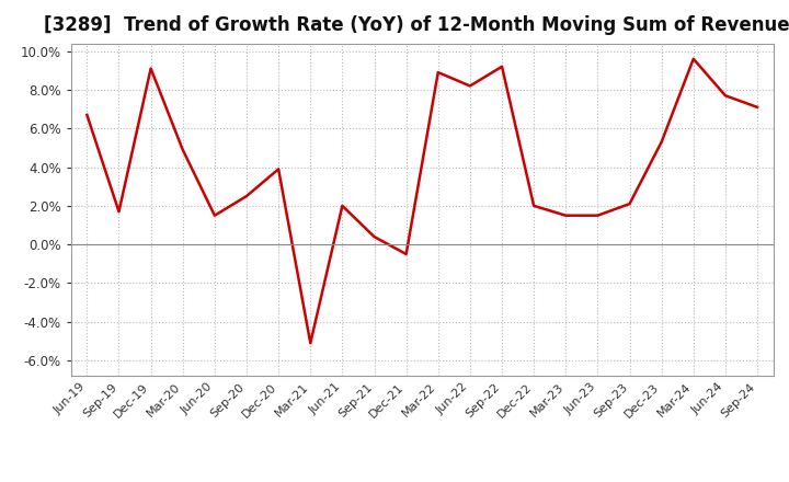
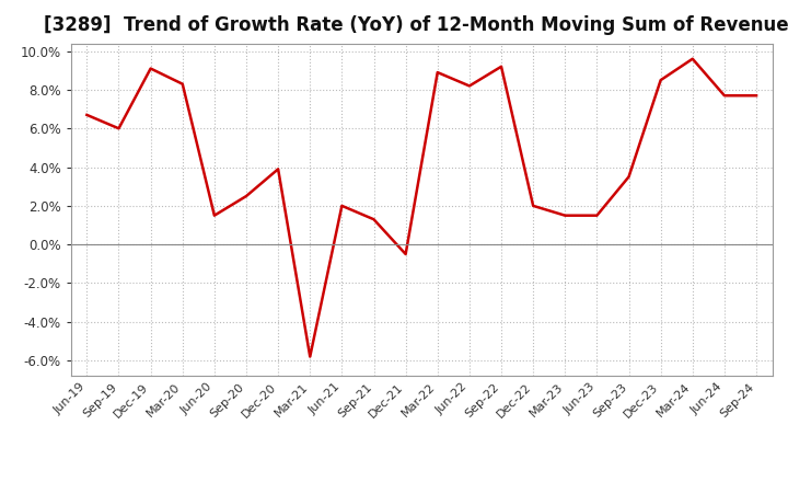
Sep-19: 1.7% -> 6.0%
Mar-20: 4.9% -> 8.3%
Mar-21: -5.1% -> -5.8%
Sep-21: 0.4% -> 1.3%
Sep-23: 2.1% -> 3.5%
Dec-23: 5.3% -> 8.5%
Sep-24: 7.1% -> 7.7%
